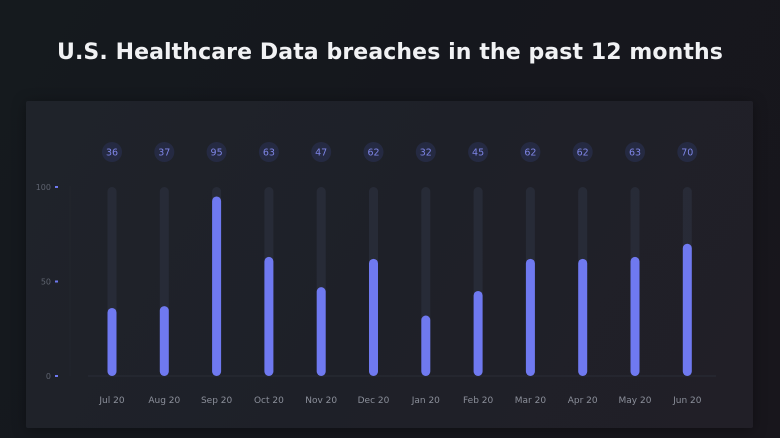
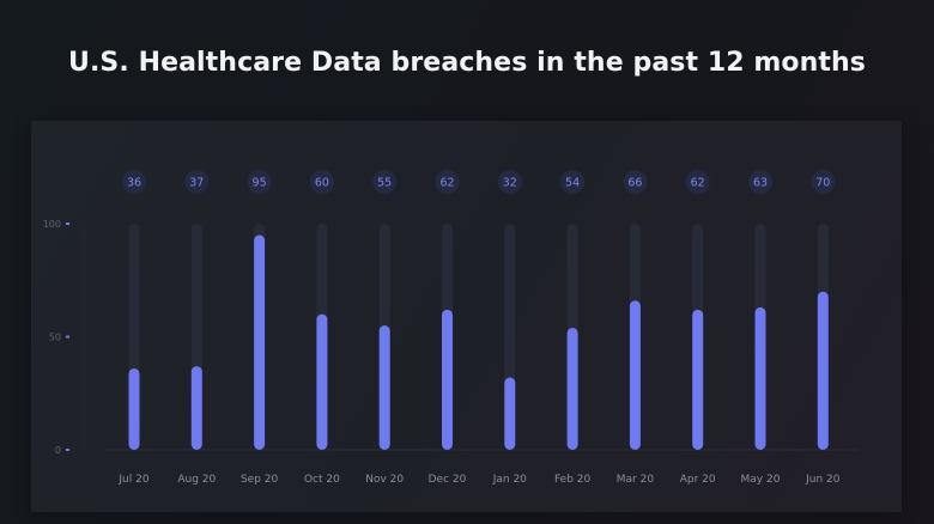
Oct 20: 63 -> 60
Nov 20: 47 -> 55
Feb 20: 45 -> 54
Mar 20: 62 -> 66
